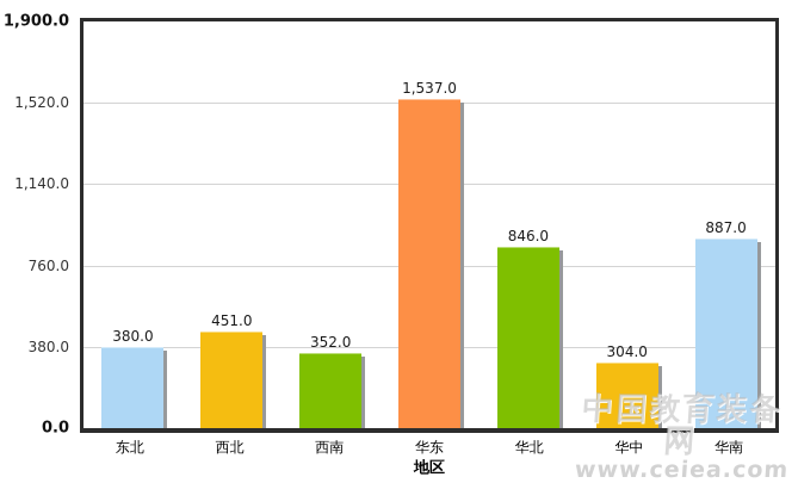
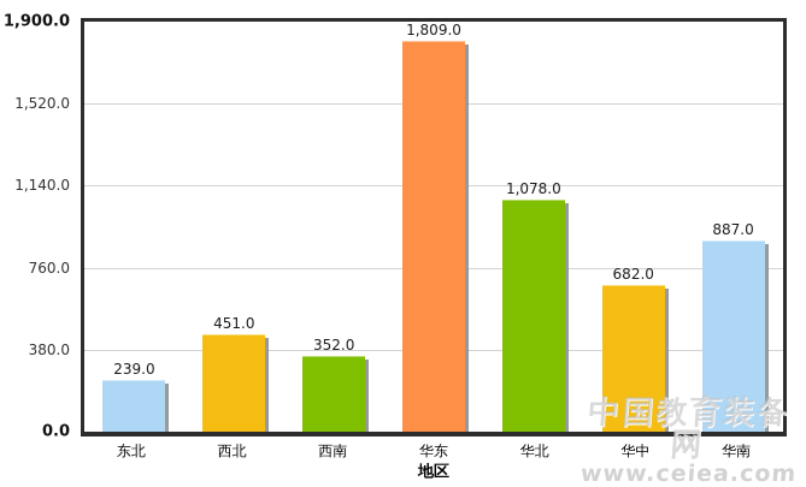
东北: 380.0 -> 239.0
华东: 1,537.0 -> 1,809.0
华北: 846.0 -> 1,078.0
华中: 304.0 -> 682.0
